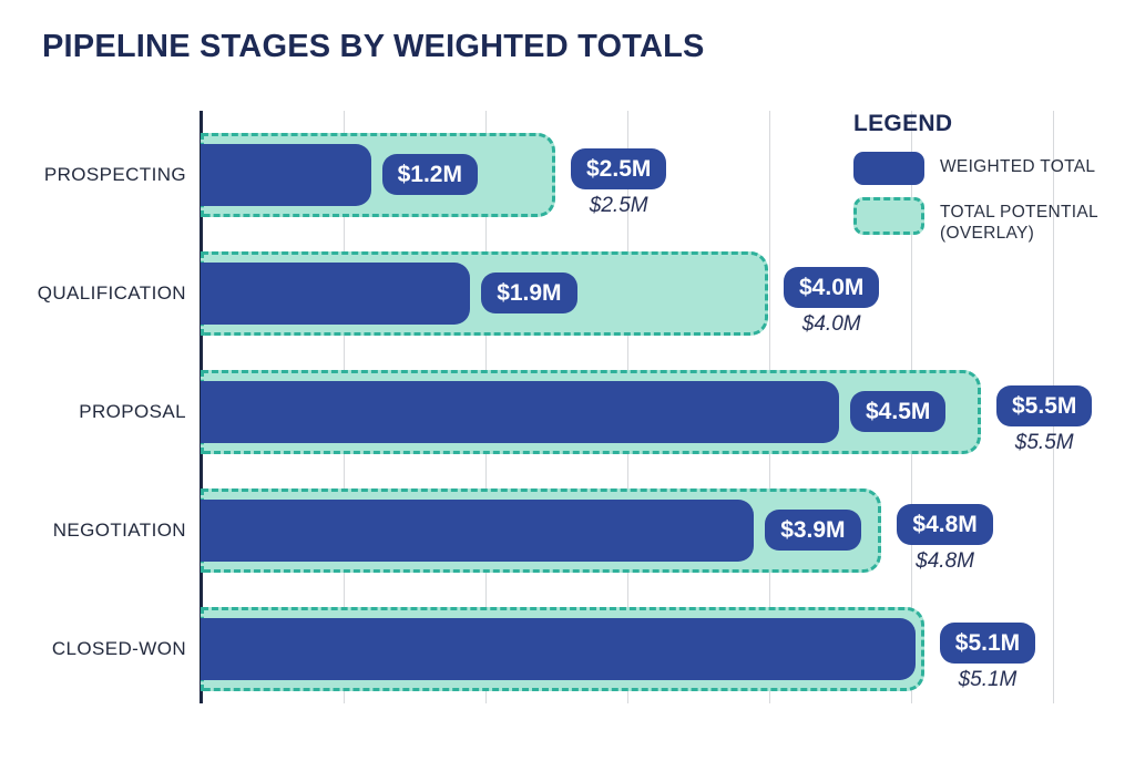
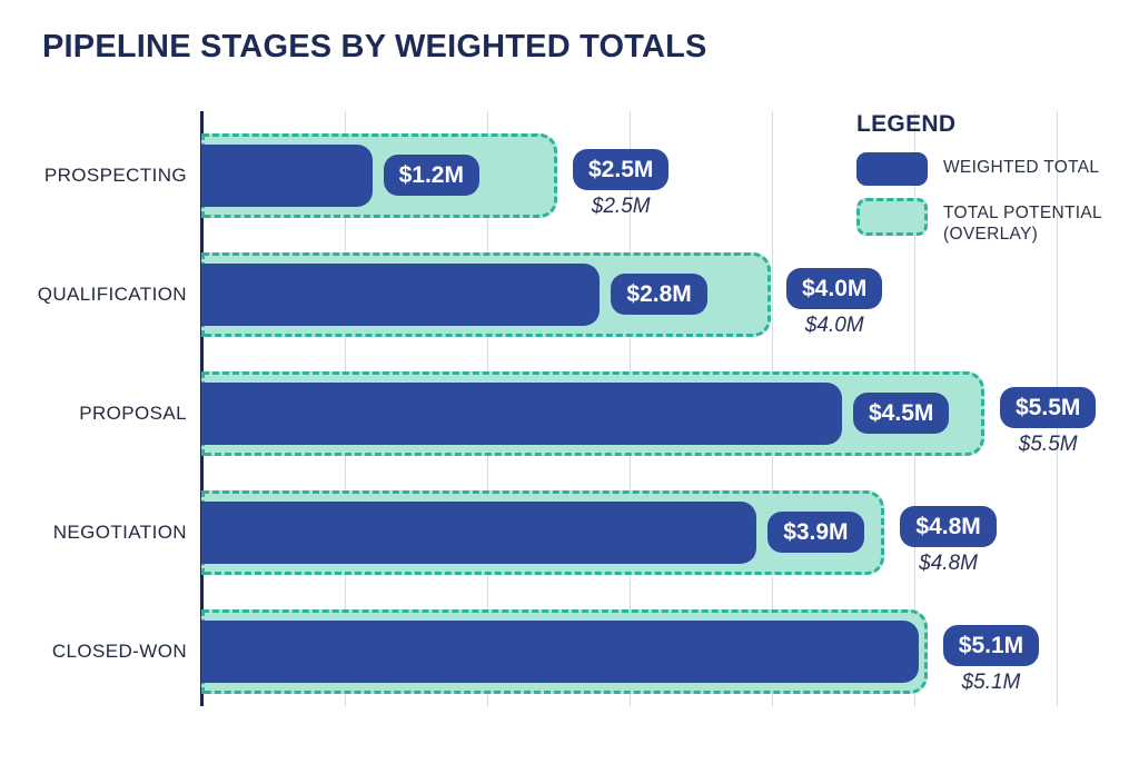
WEIGHTED TOTAL/QUALIFICATION: $1.9M -> $2.8M
